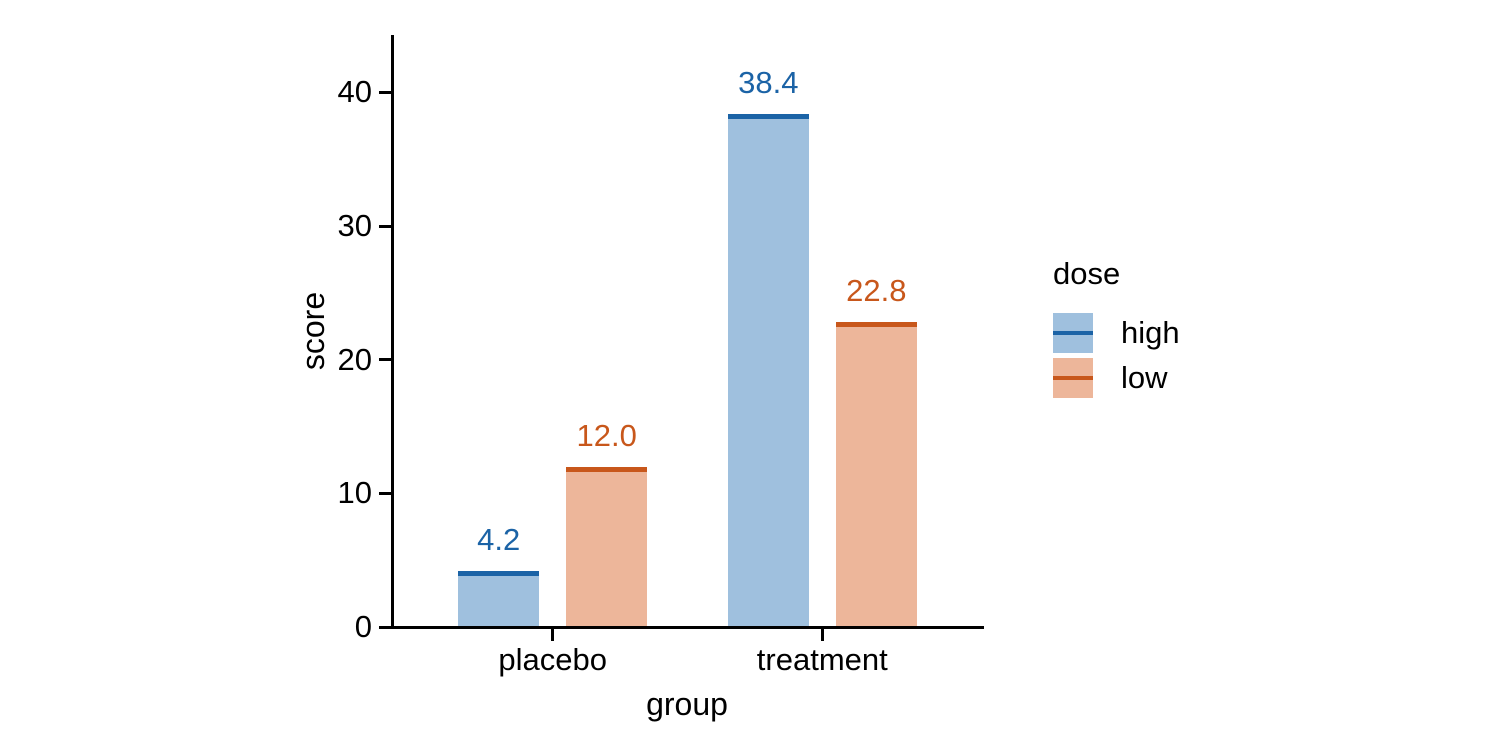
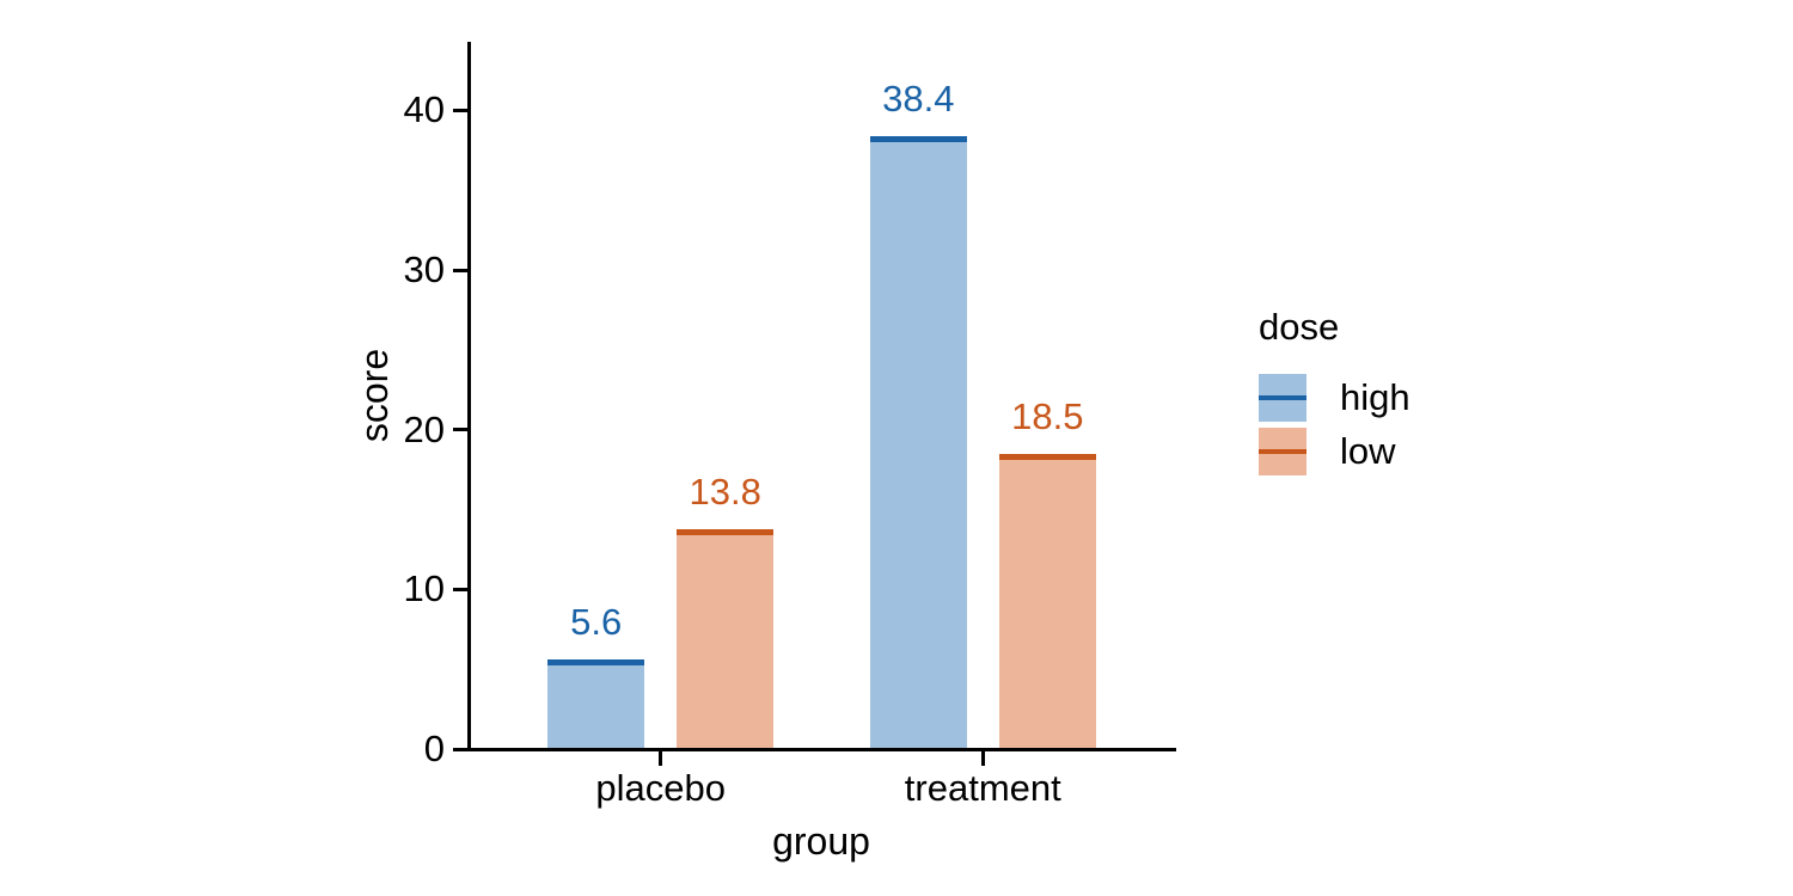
high/placebo: 4.2 -> 5.6
low/placebo: 12.0 -> 13.8
low/treatment: 22.8 -> 18.5
